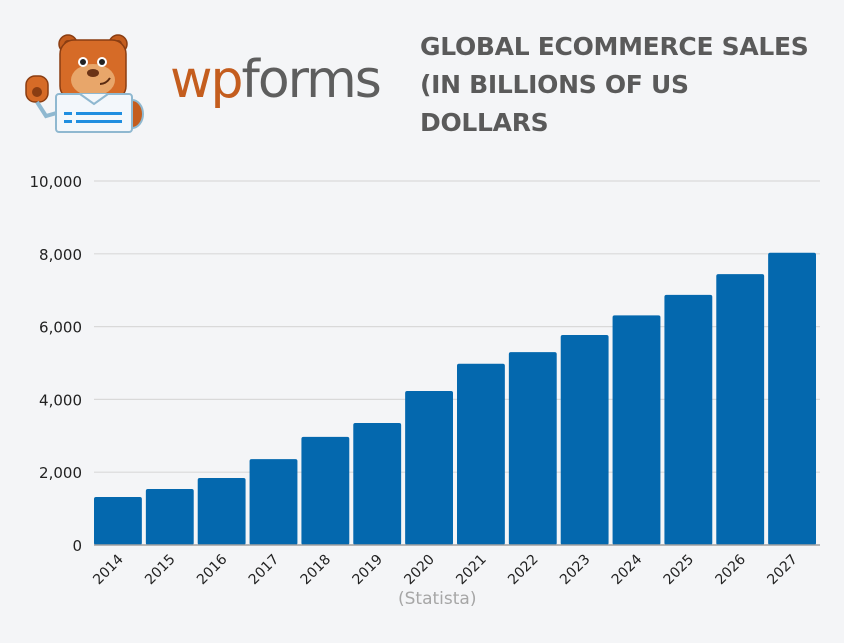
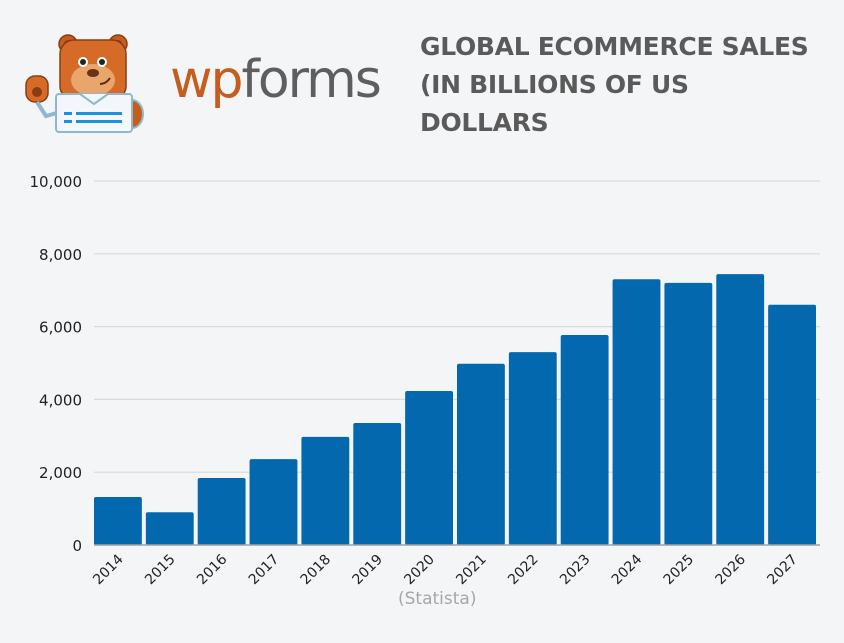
2015: 1500 -> 900
2024: 6300 -> 7300
2025: 6900 -> 7200
2027: 8000 -> 6600
